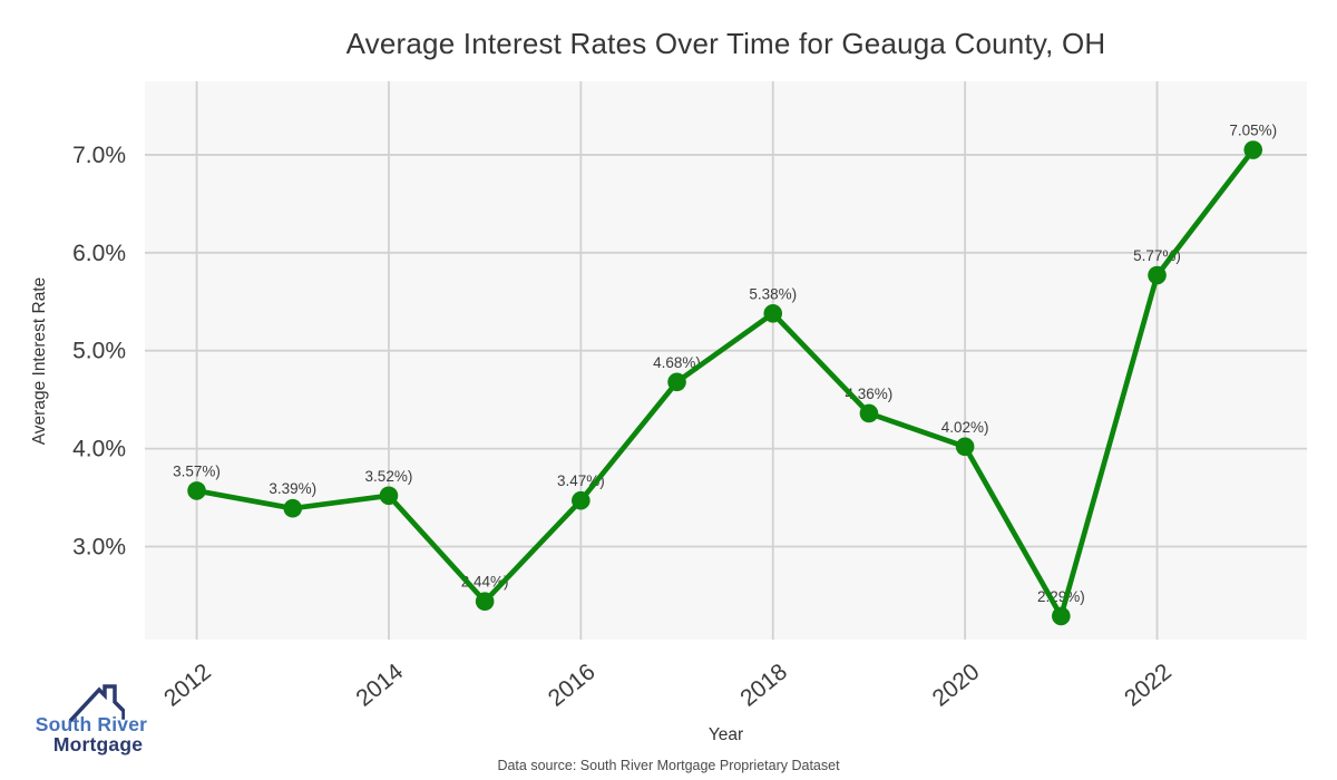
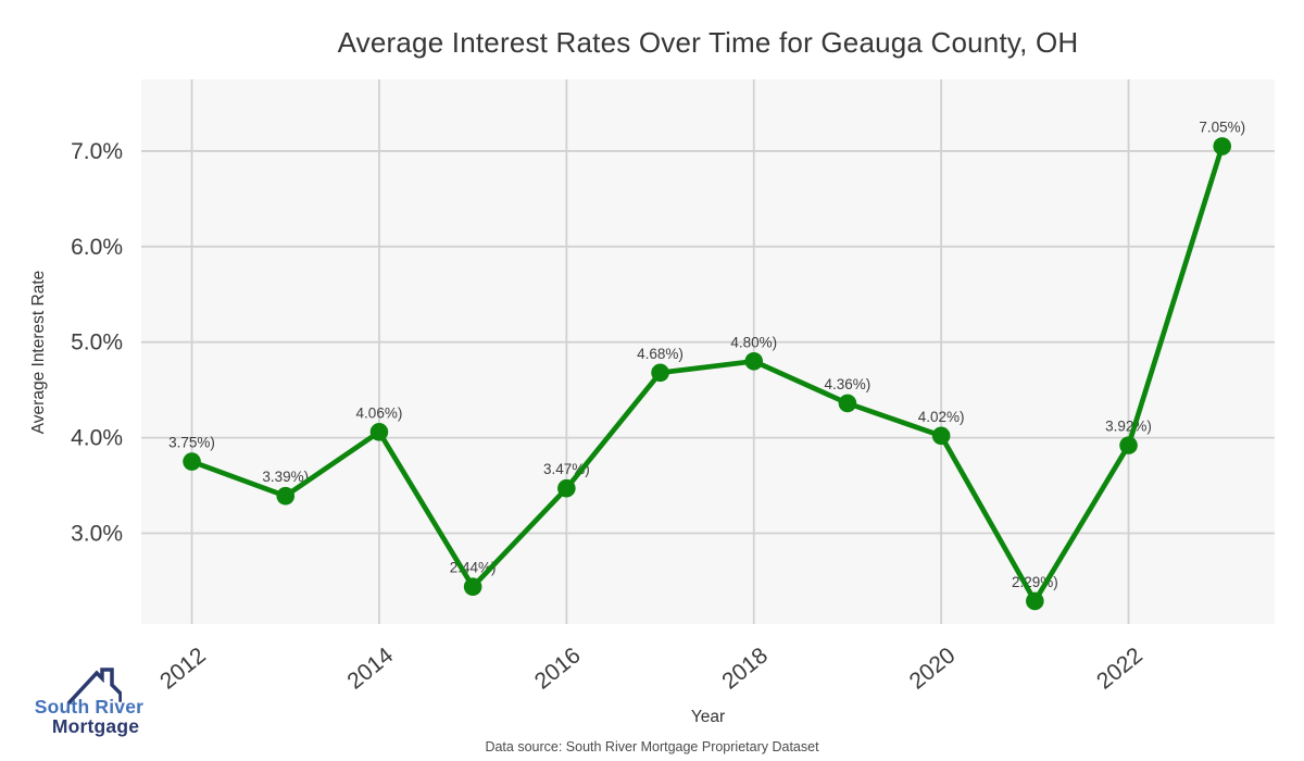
2012: 3.57% -> 3.75%
2014: 3.52% -> 4.06%
2018: 5.38% -> 4.80%
2022: 5.77% -> 3.92%
